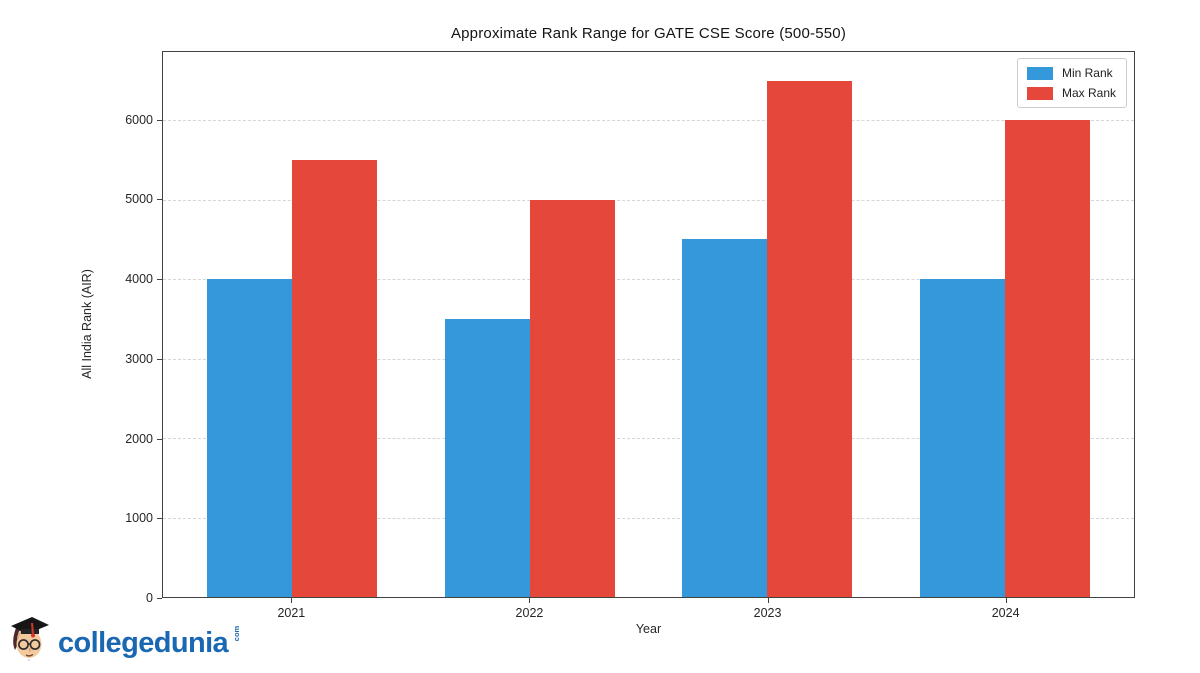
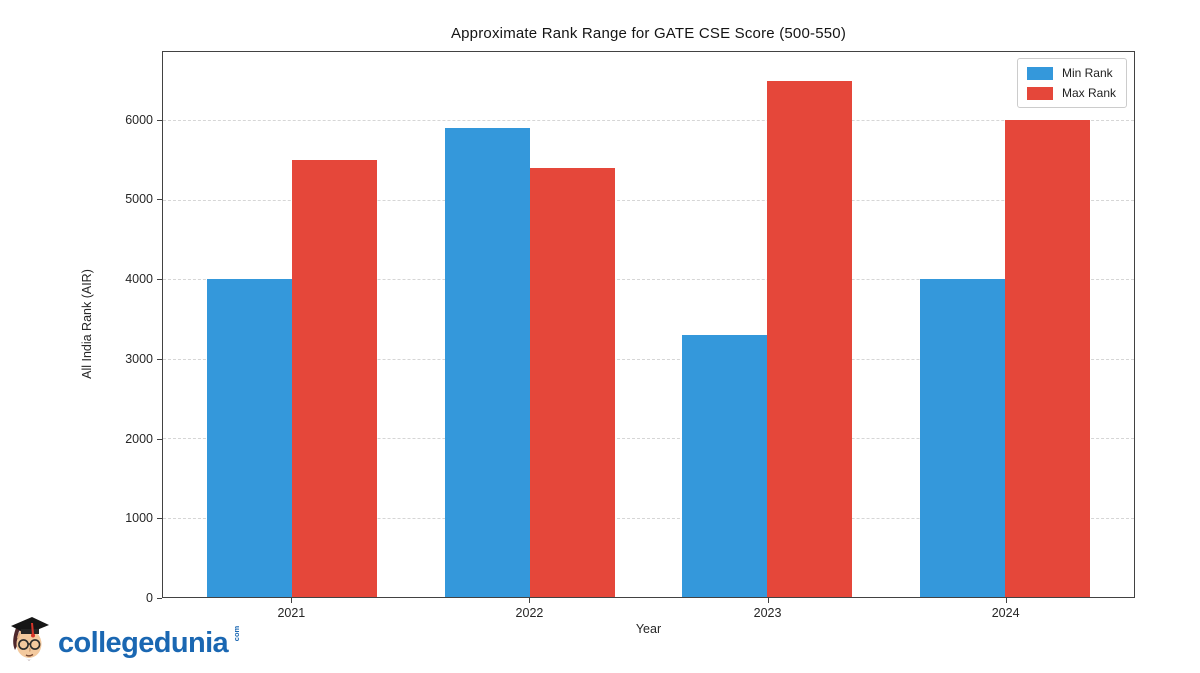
Min Rank/2022: 3500 -> 5900
Max Rank/2022: 5000 -> 5400
Min Rank/2023: 4500 -> 3300
